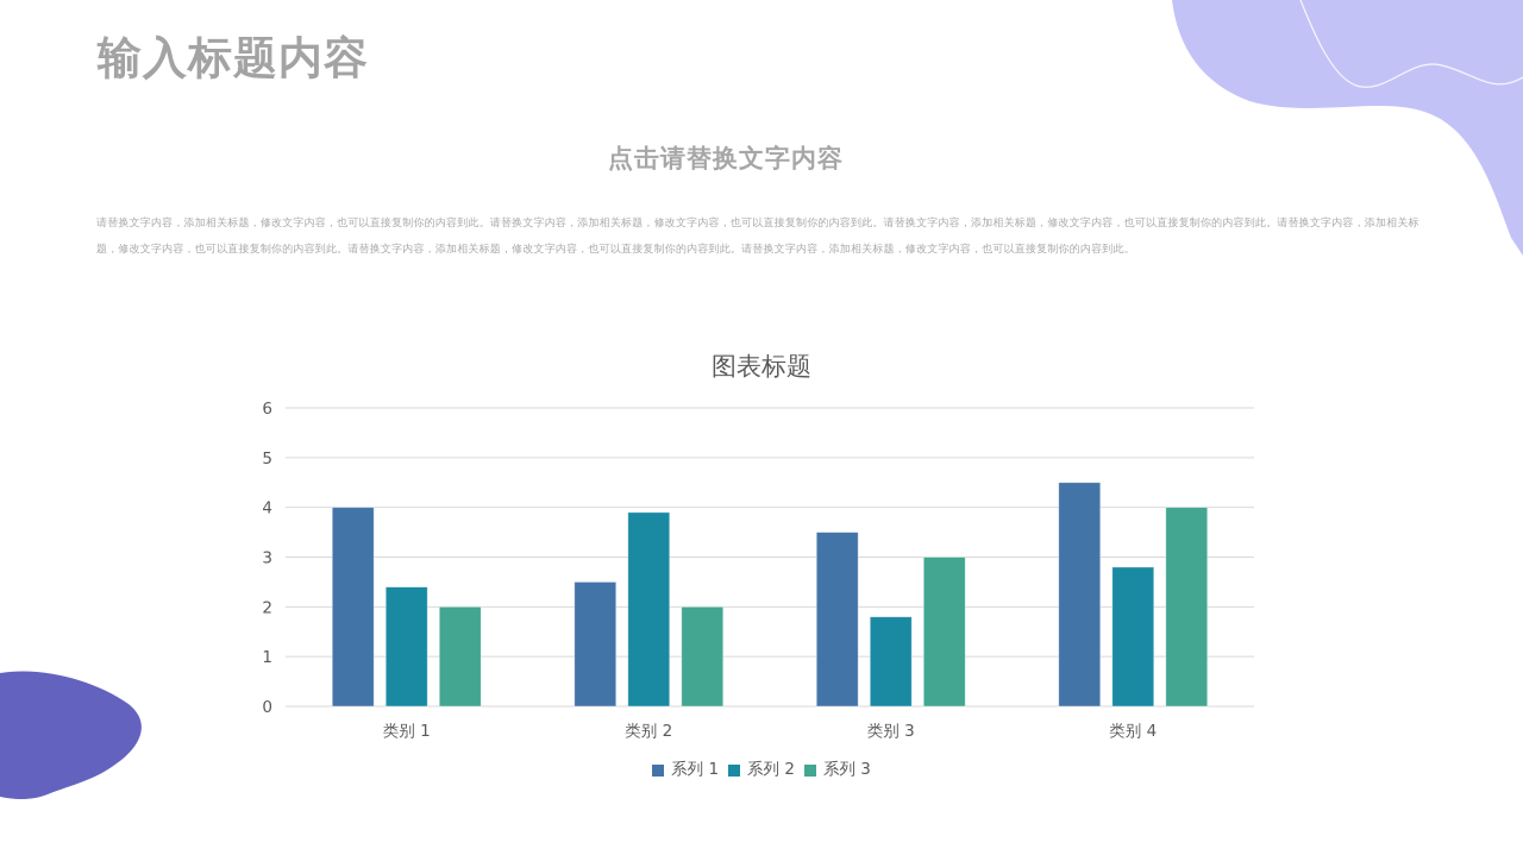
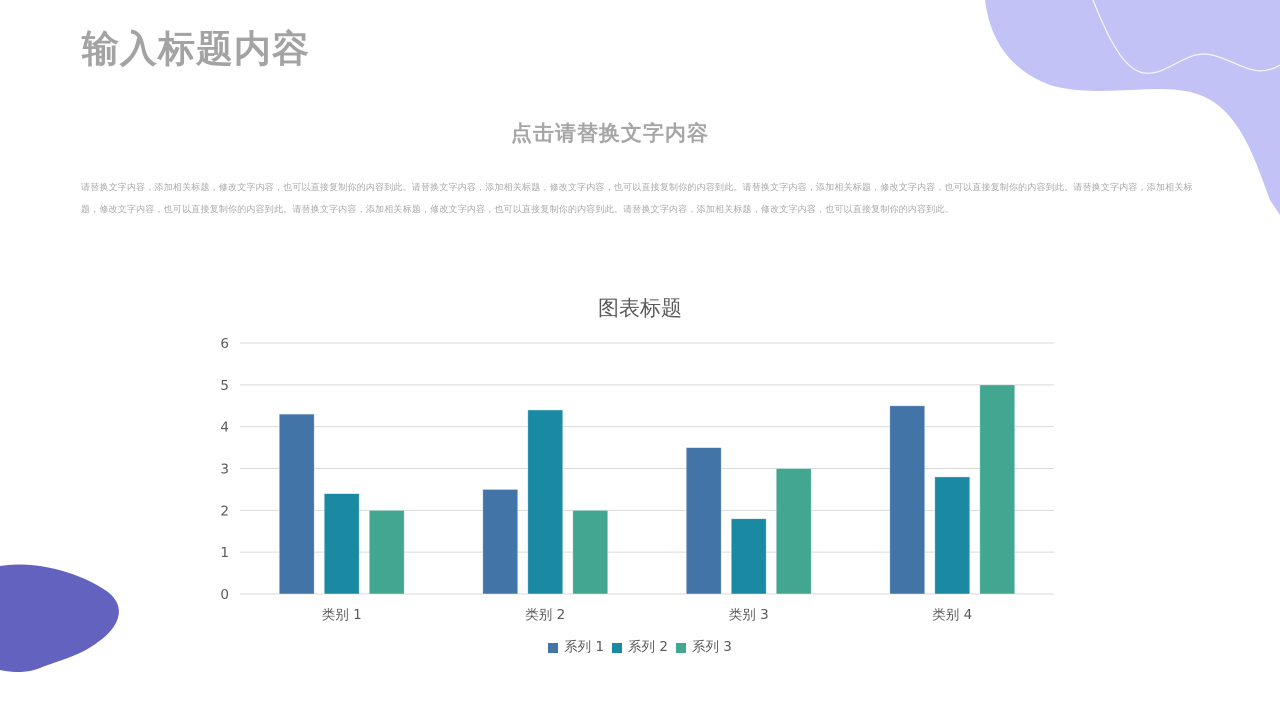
系列 1/类别 1: 4.0 -> 4.3
系列 2/类别 2: 3.9 -> 4.4
系列 3/类别 4: 4 -> 5
